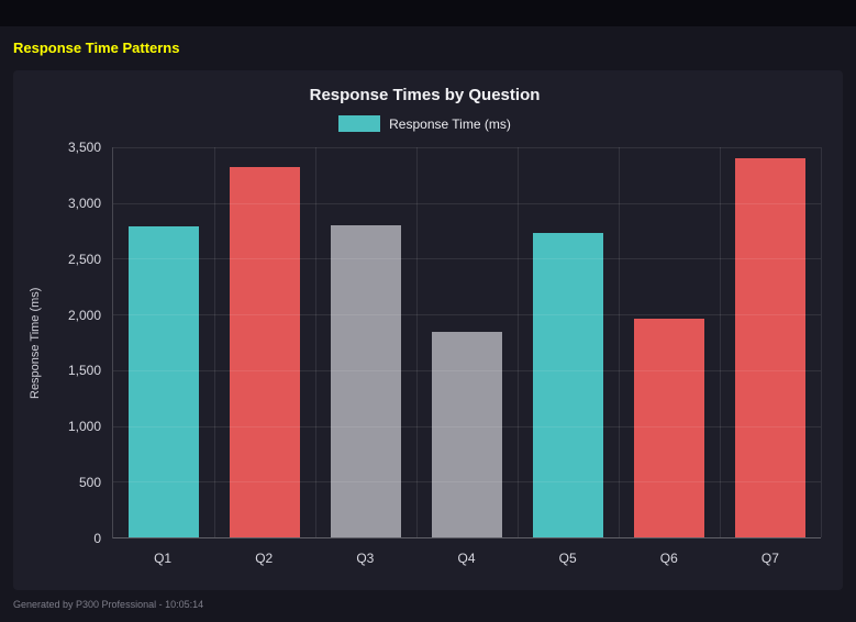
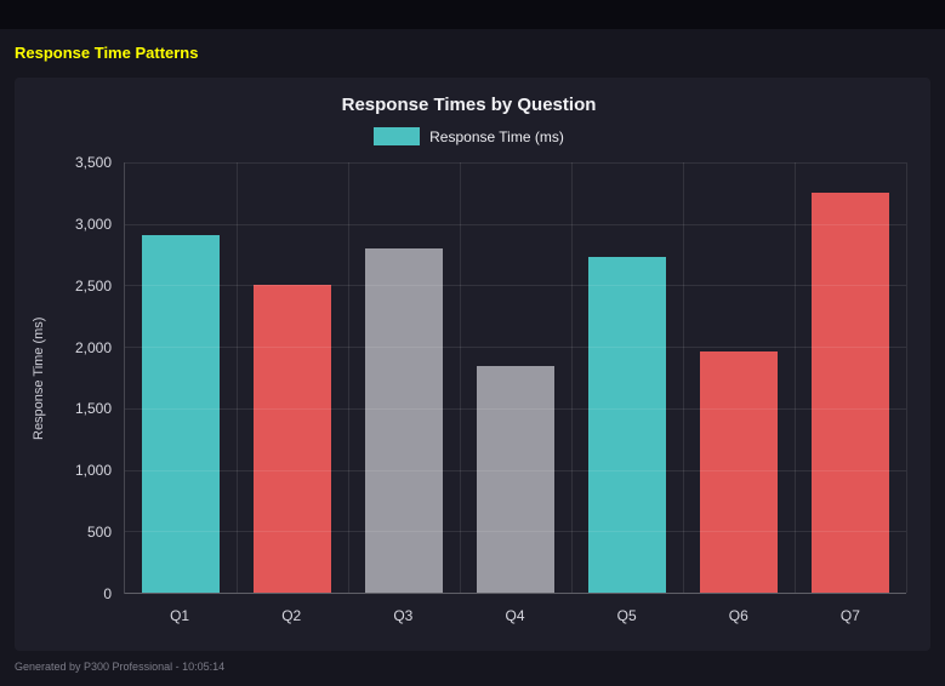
Q1: 2790 -> 2910
Q2: 3320 -> 2500
Q7: 3400 -> 3250
